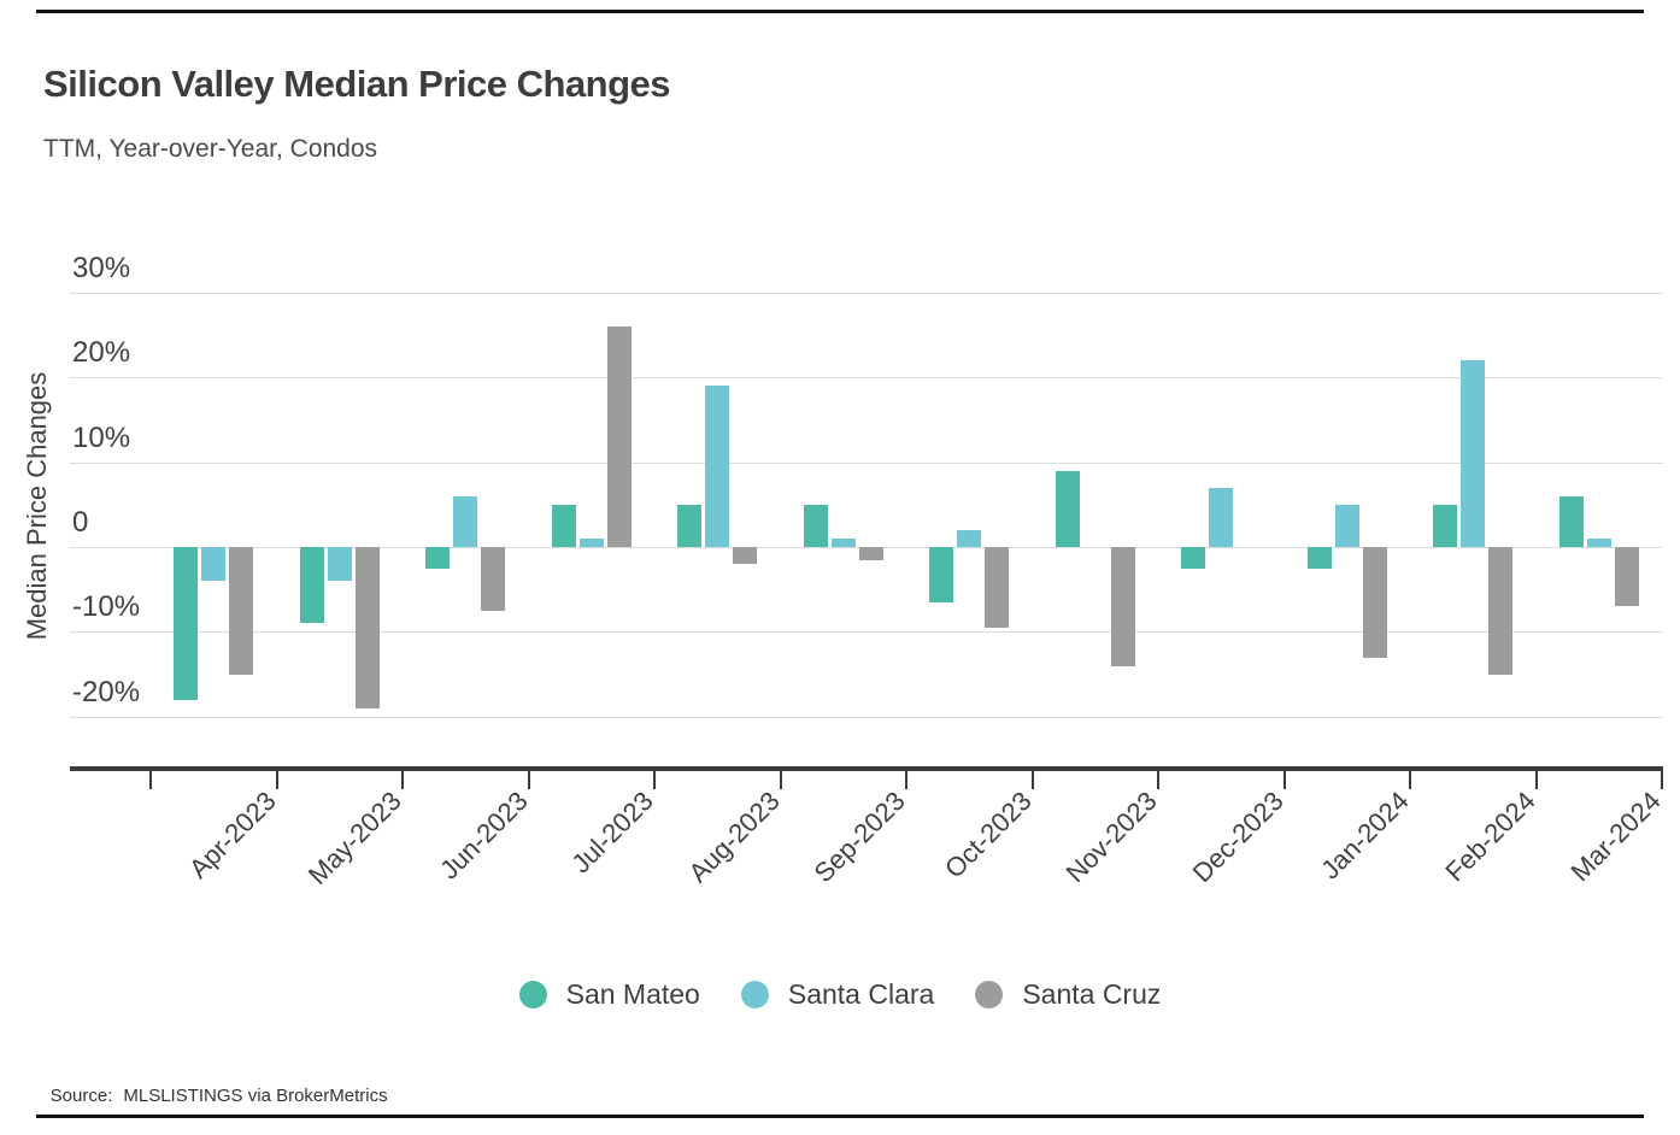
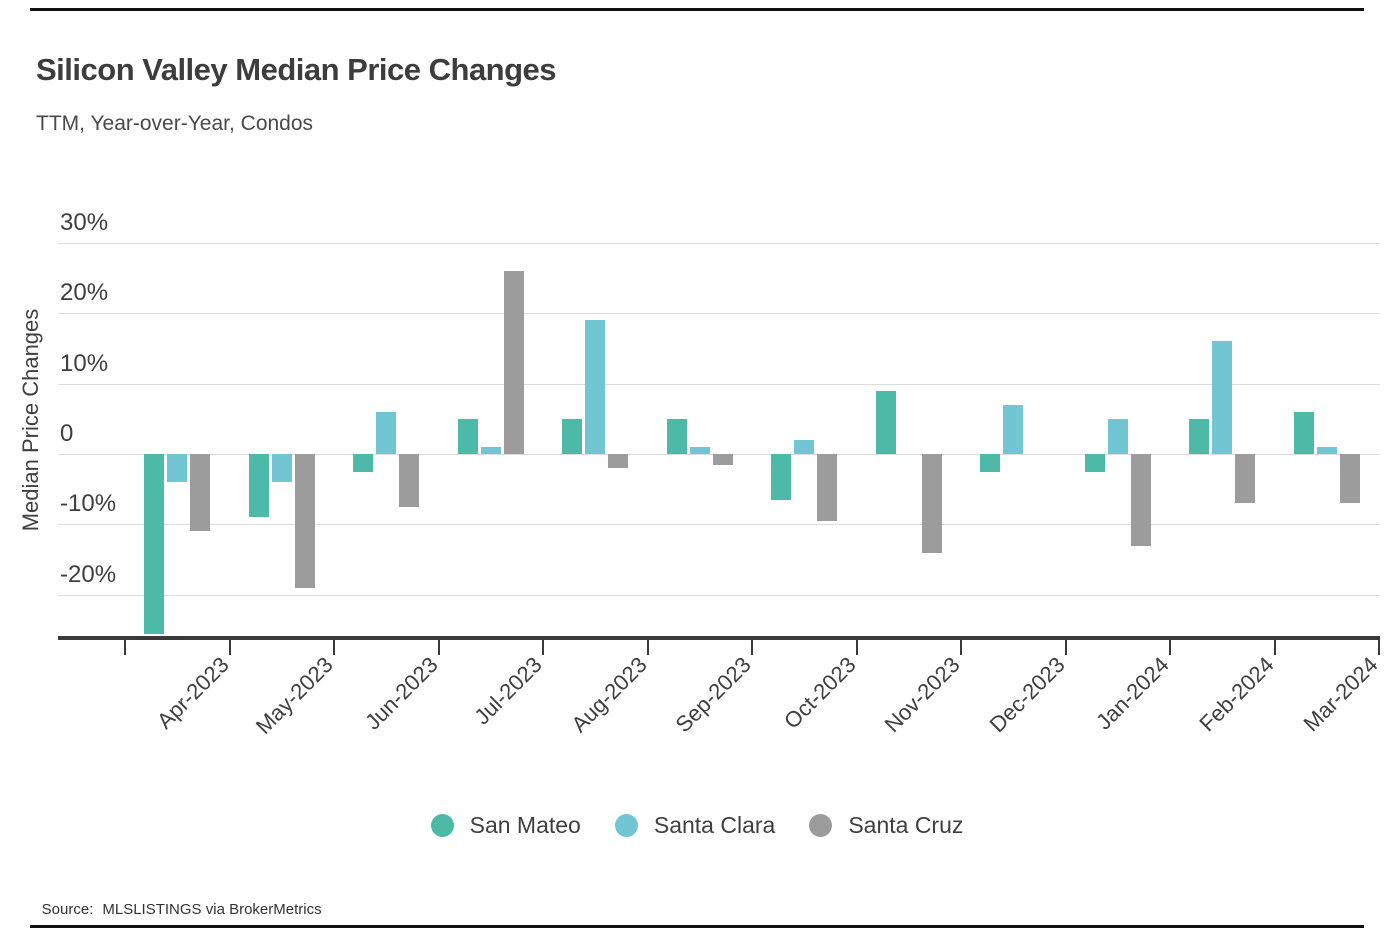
San Mateo/Apr-2023: -18% -> -26%
Santa Cruz/Apr-2023: -15% -> -11%
Santa Clara/Feb-2024: 22% -> 16%
Santa Cruz/Feb-2024: -15% -> -7%
